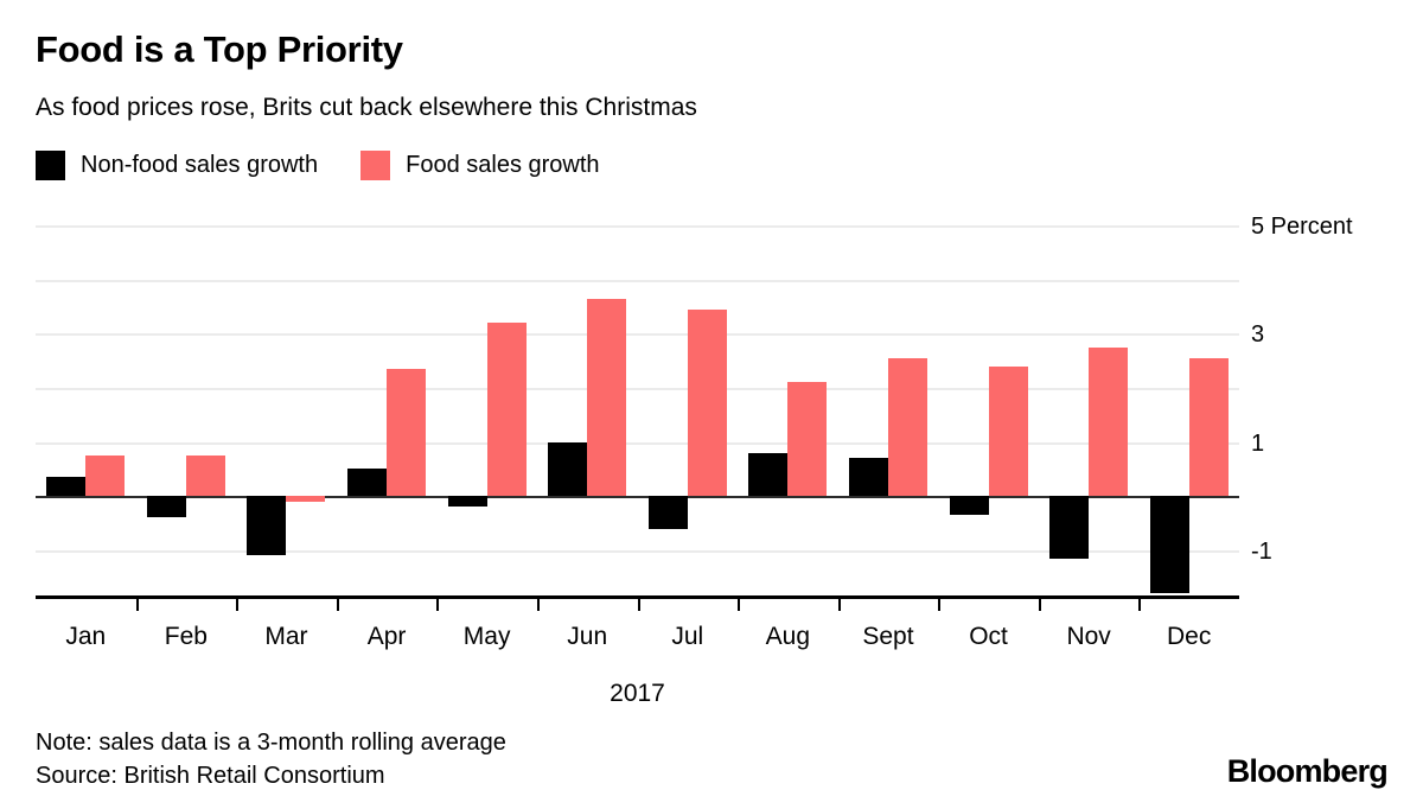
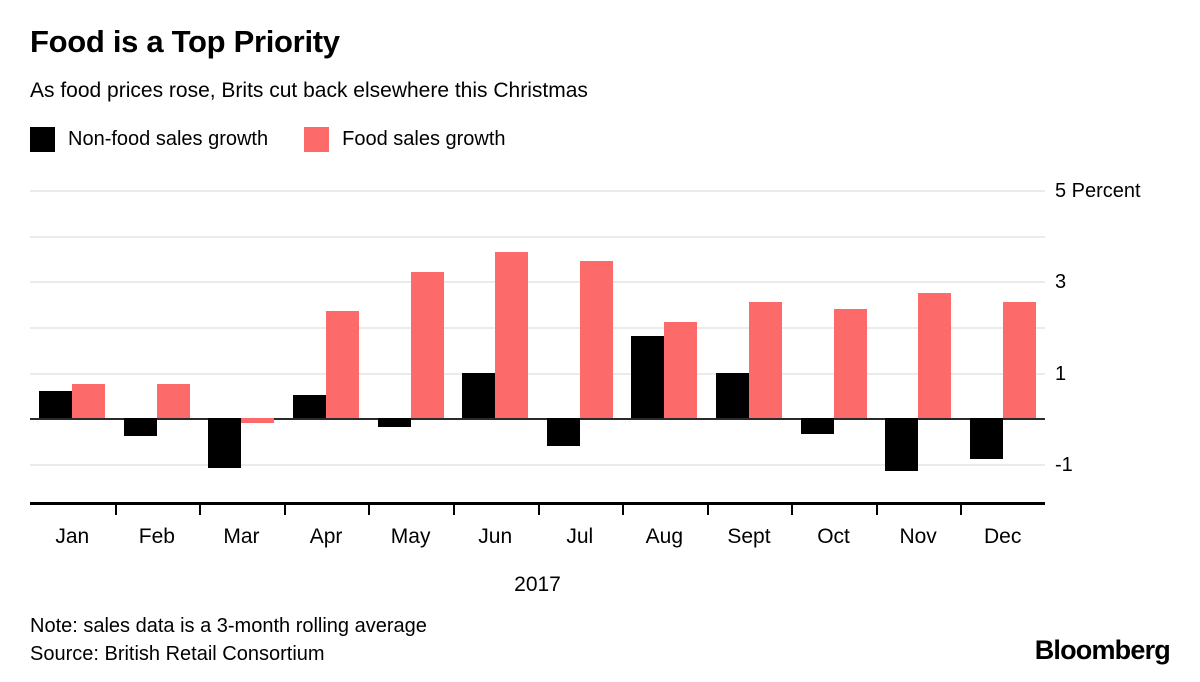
Non-food sales growth/Jan: 0.3 -> 0.6
Non-food sales growth/Aug: 0.8 -> 1.8
Non-food sales growth/Sept: 0.7 -> 1.0
Non-food sales growth/Dec: -1.8 -> -0.9
